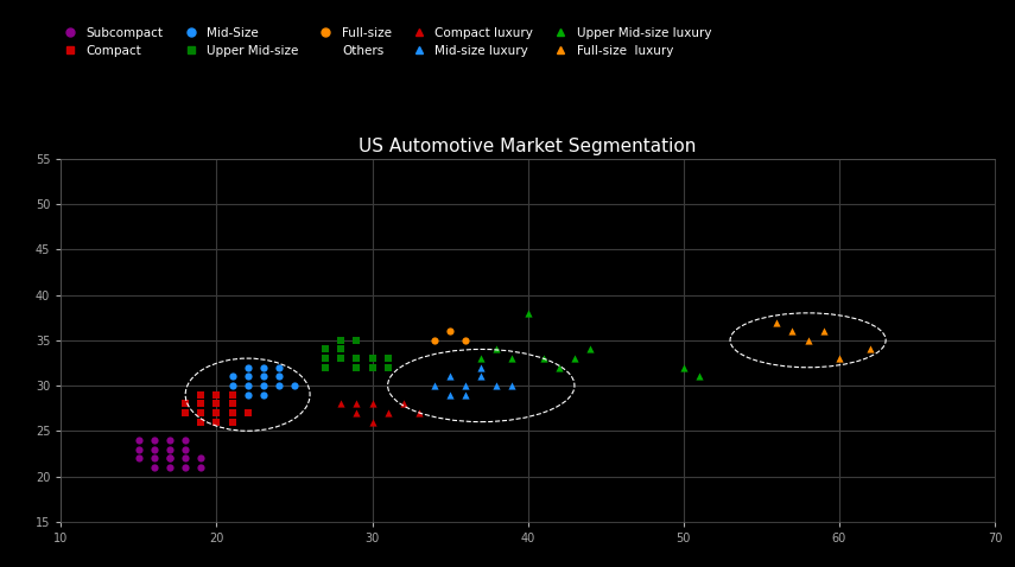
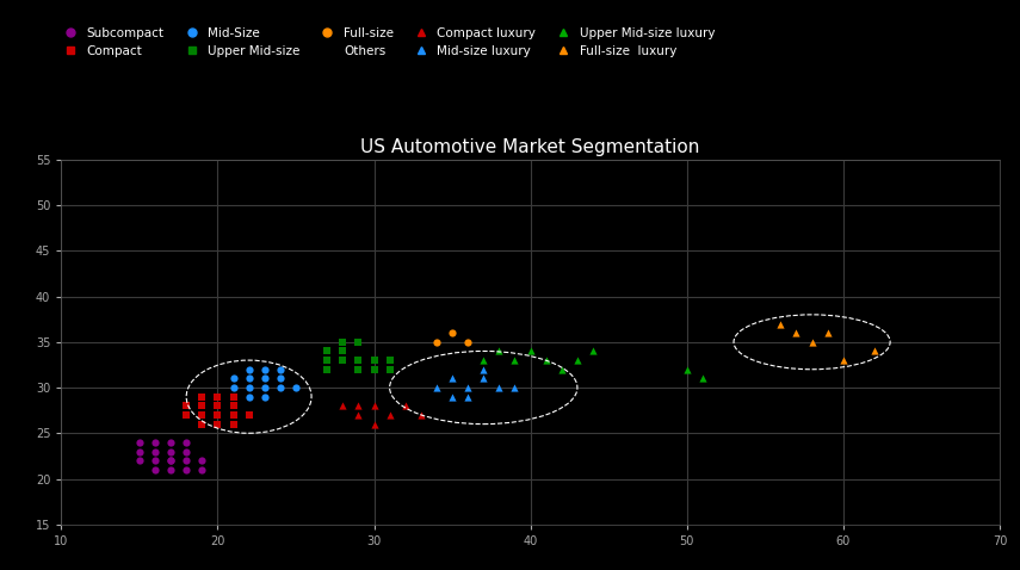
Upper Mid-size luxury/40: 38 -> 34
